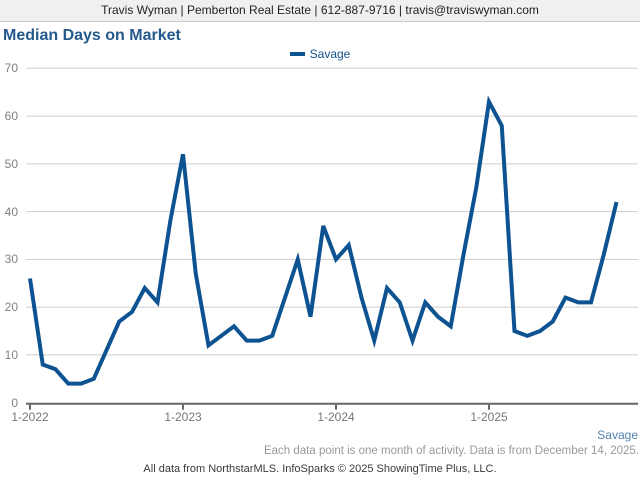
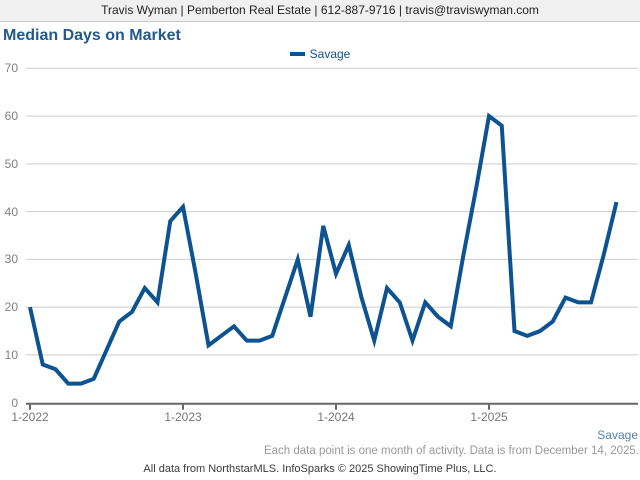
1-2022: 26 -> 20
1-2023: 52 -> 41
1-2024: 30 -> 27
1-2025: 63 -> 60
